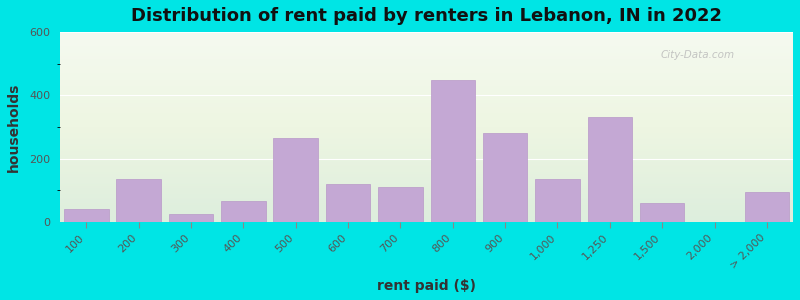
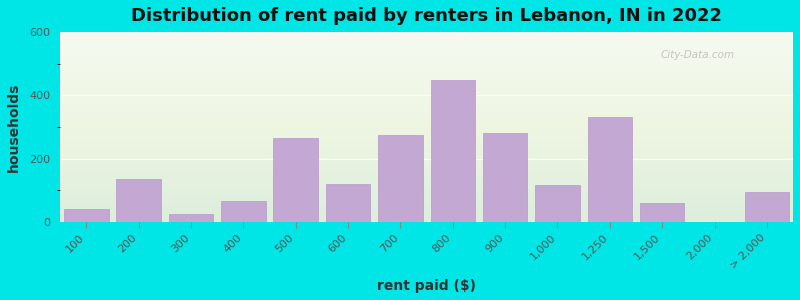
700: 110 -> 275
1,000: 135 -> 115
